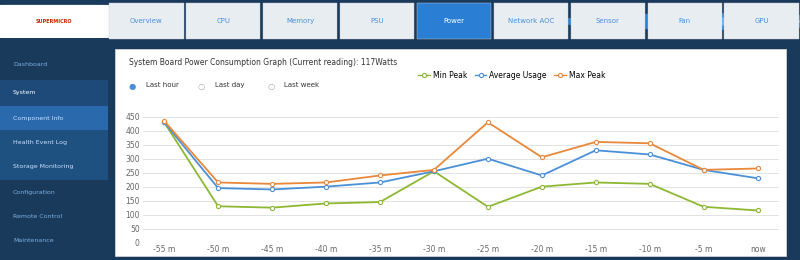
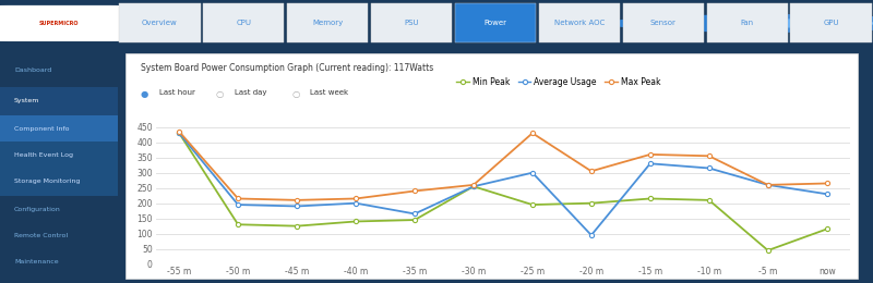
Average Usage/-35 m: 215 -> 165
Min Peak/-25 m: 128 -> 195
Average Usage/-20 m: 240 -> 95
Min Peak/-5 m: 128 -> 45
